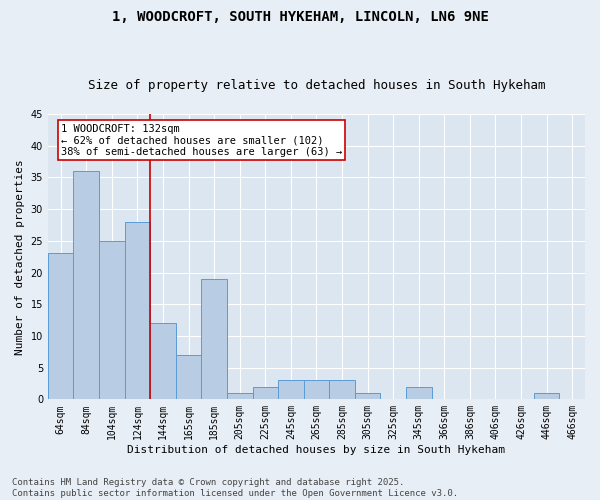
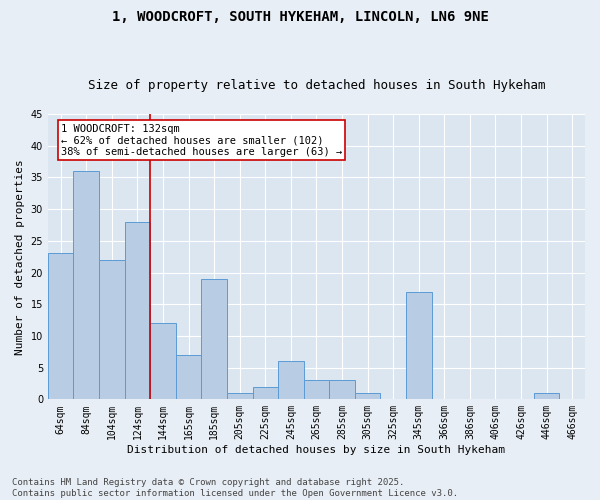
104sqm: 25 -> 22
245sqm: 3 -> 6
345sqm: 2 -> 17
